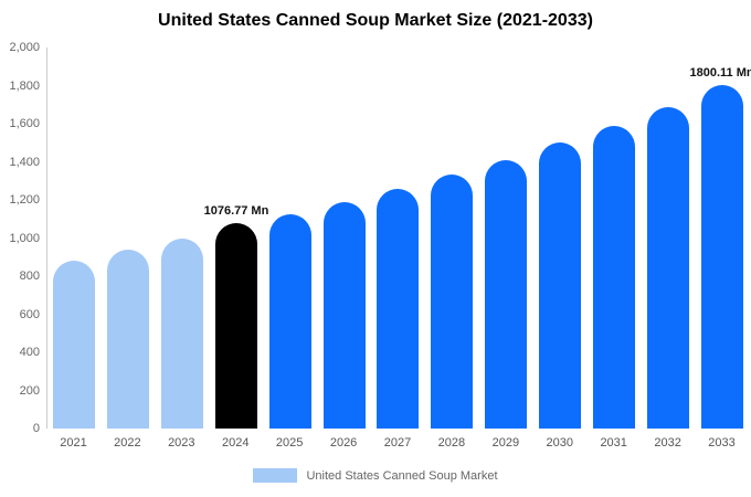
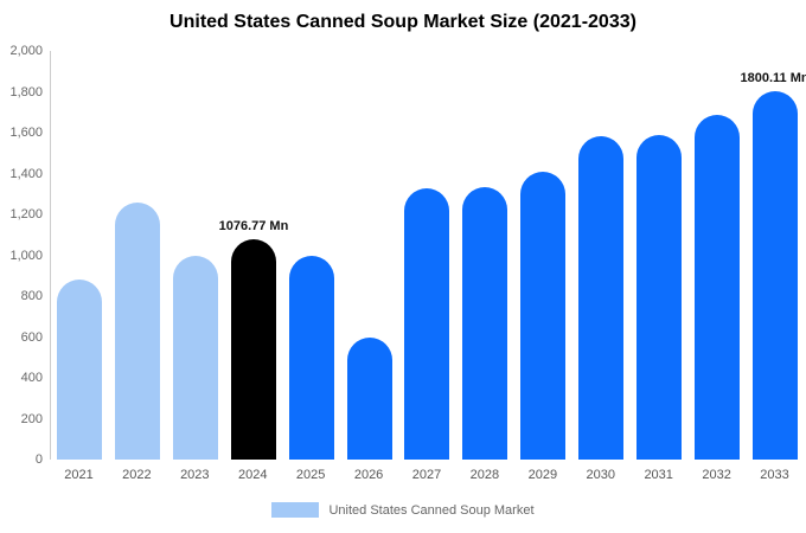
2022: 940 -> 1260
2025: 1120 -> 1000
2026: 1190 -> 600
2027: 1260 -> 1330
2030: 1500 -> 1580
